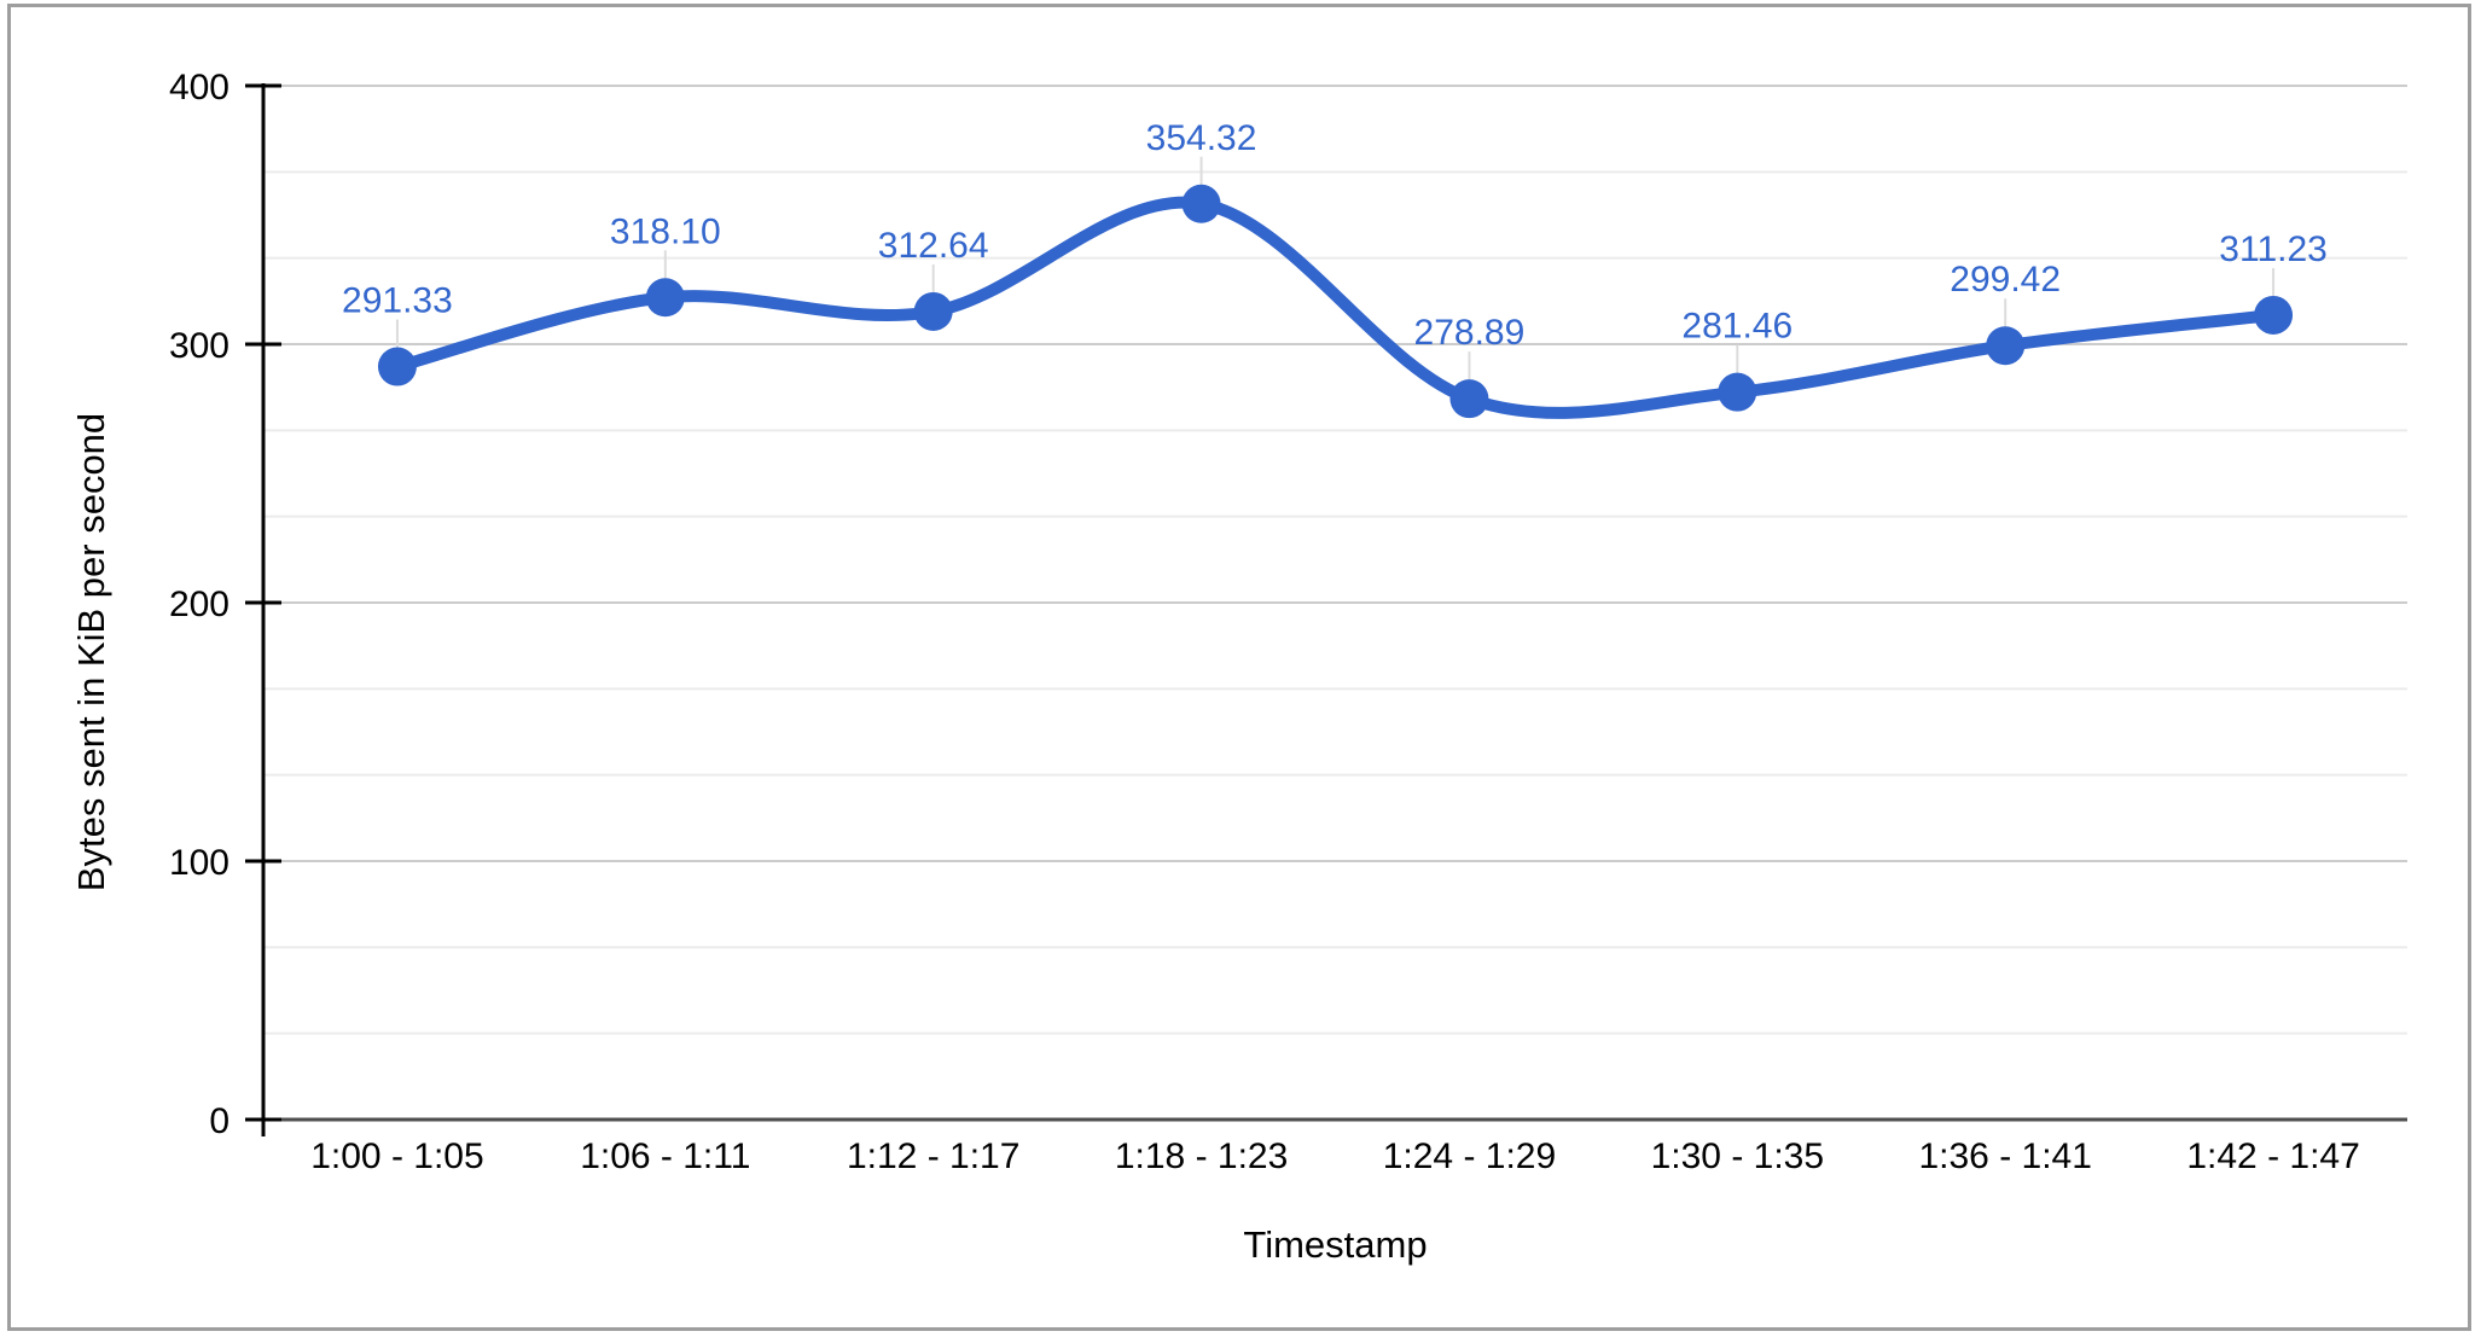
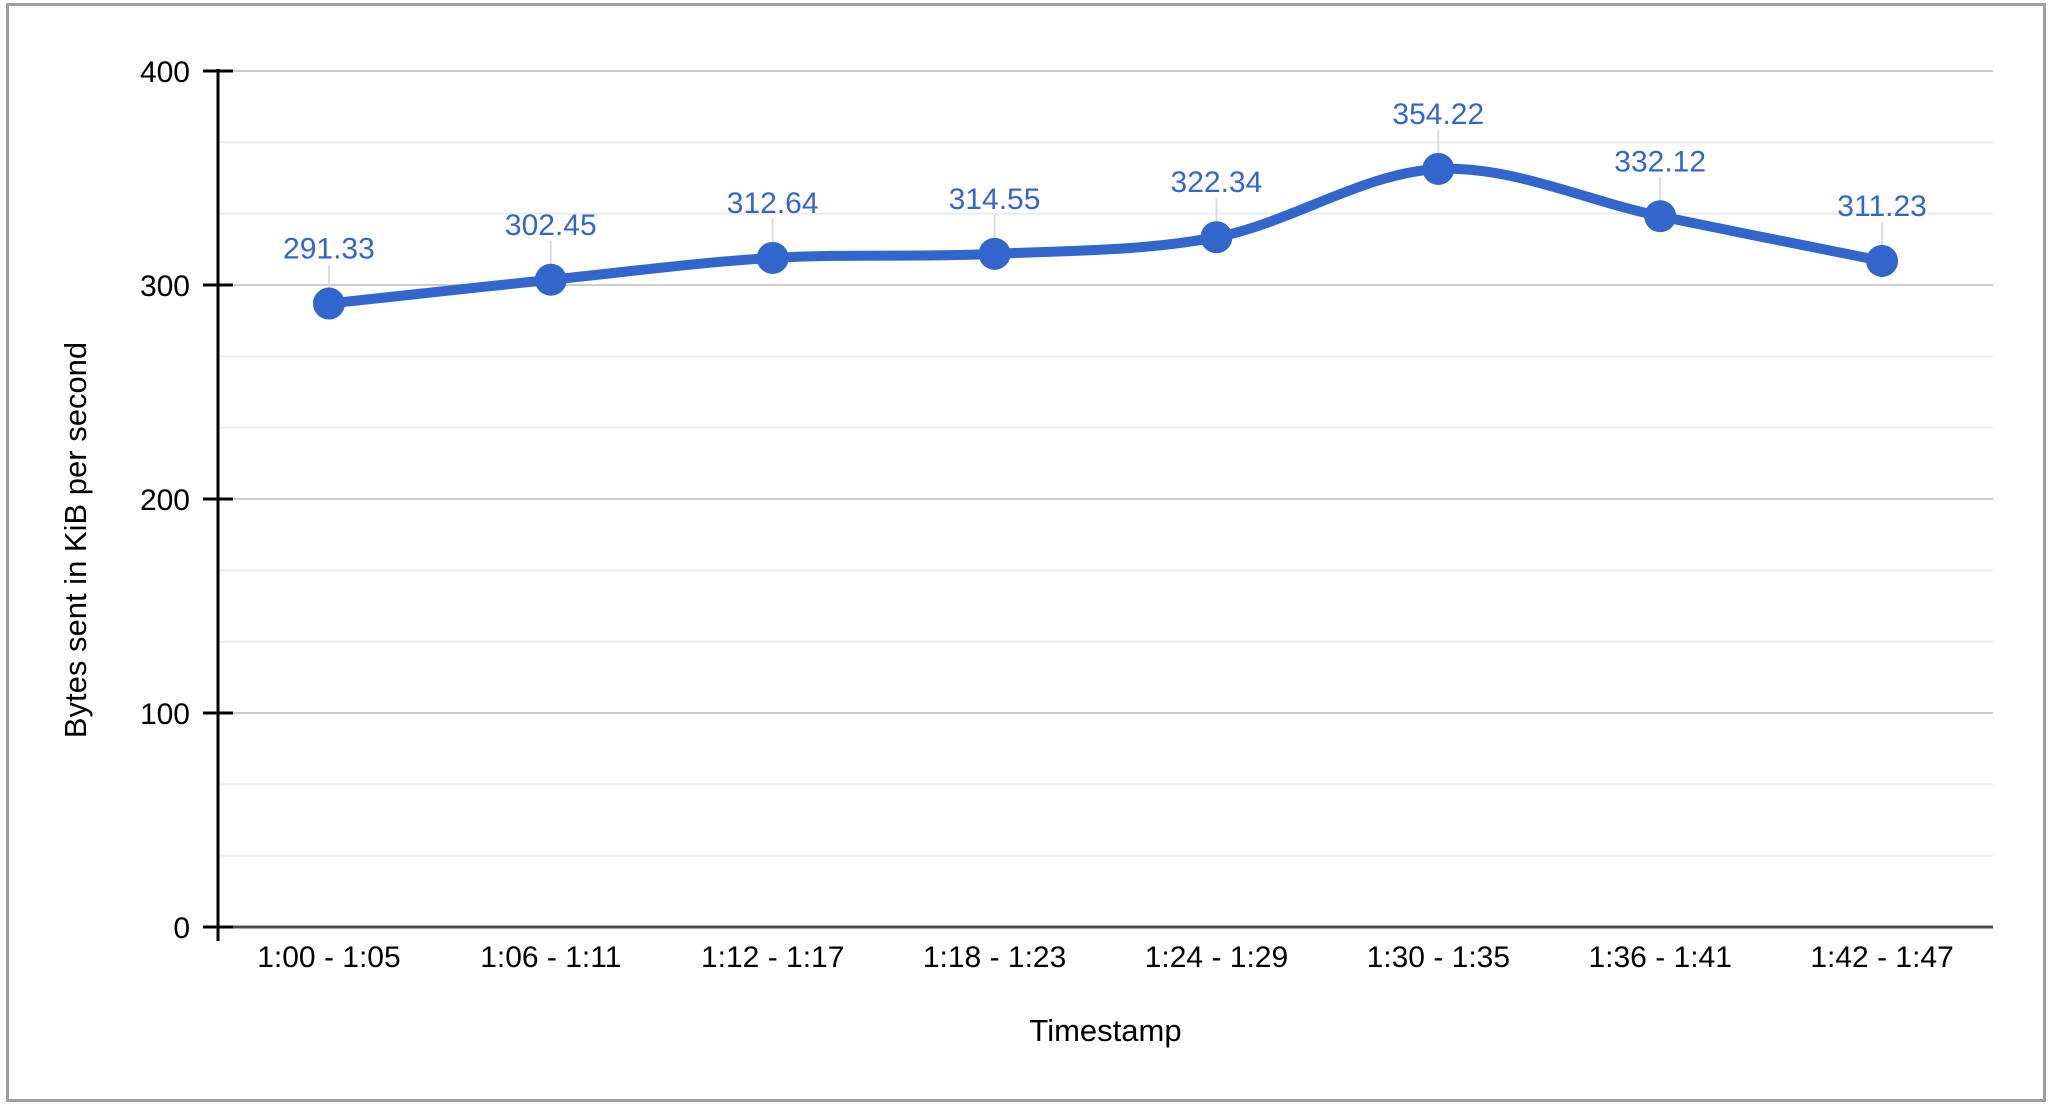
1:06 - 1:11: 318.10 -> 302.45
1:18 - 1:23: 354.32 -> 314.55
1:24 - 1:29: 278.89 -> 322.34
1:30 - 1:35: 281.46 -> 354.22
1:36 - 1:41: 299.42 -> 332.12
